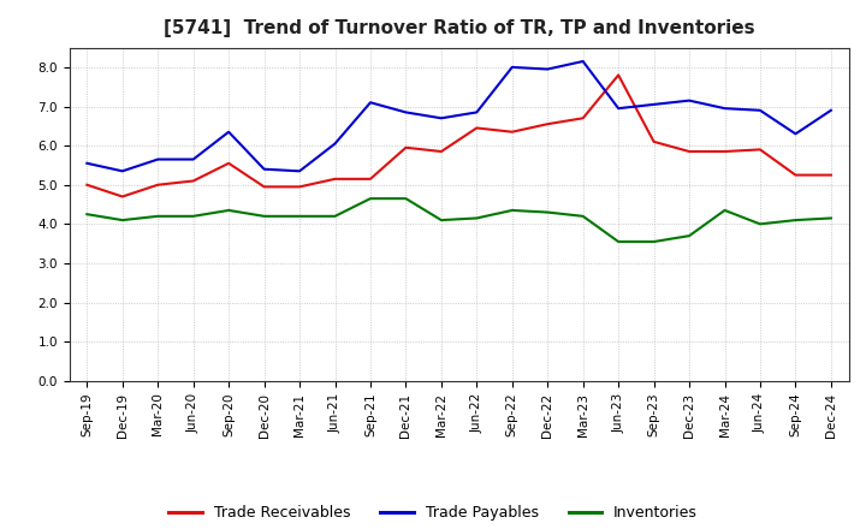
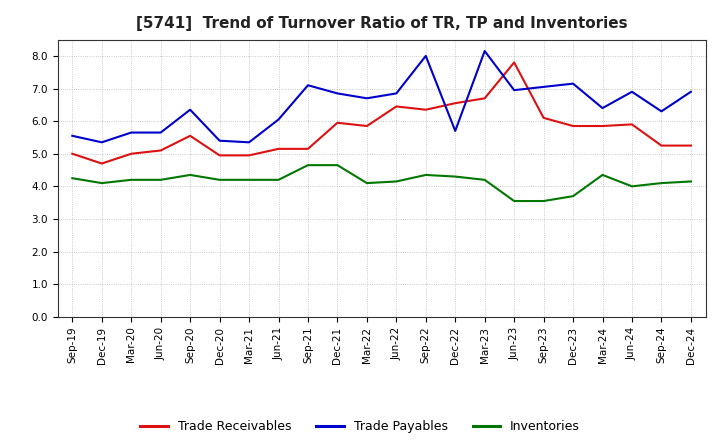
Trade Payables/Dec-22: 7.95 -> 5.70
Trade Payables/Mar-24: 6.95 -> 6.40
